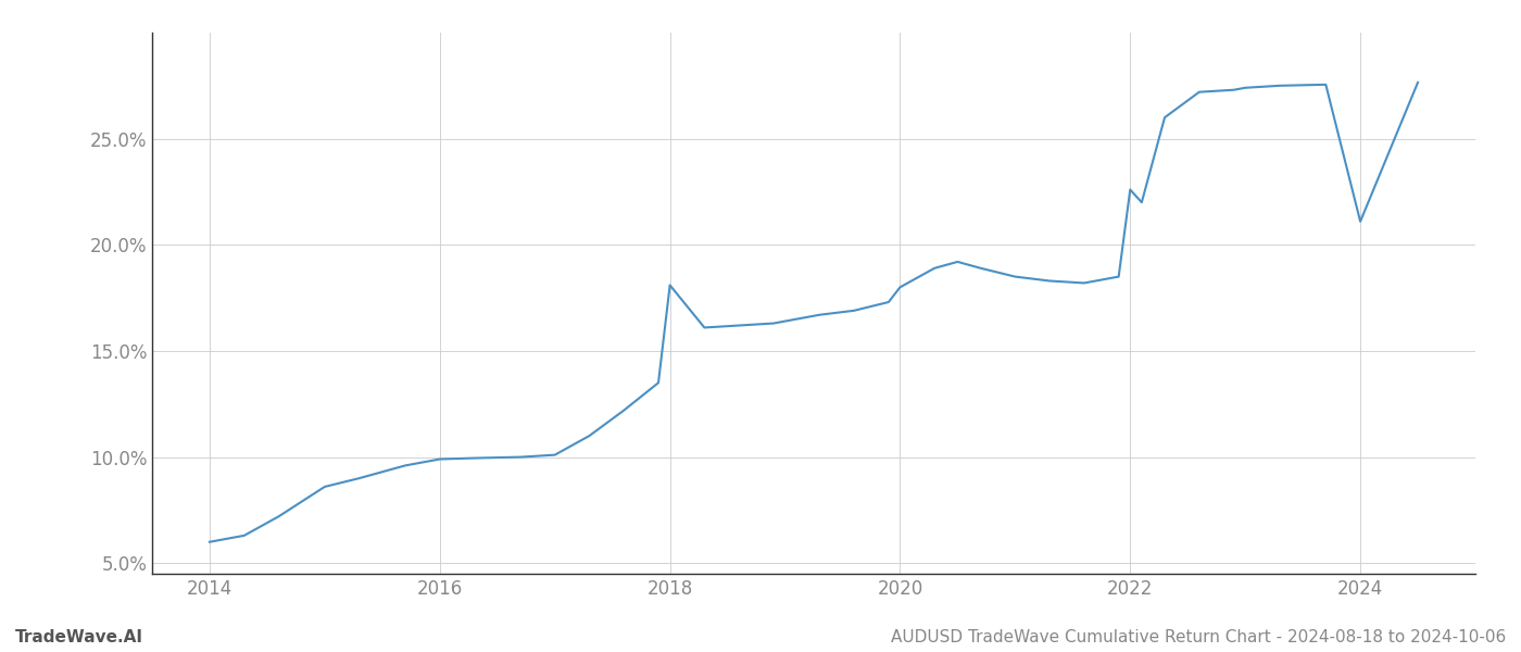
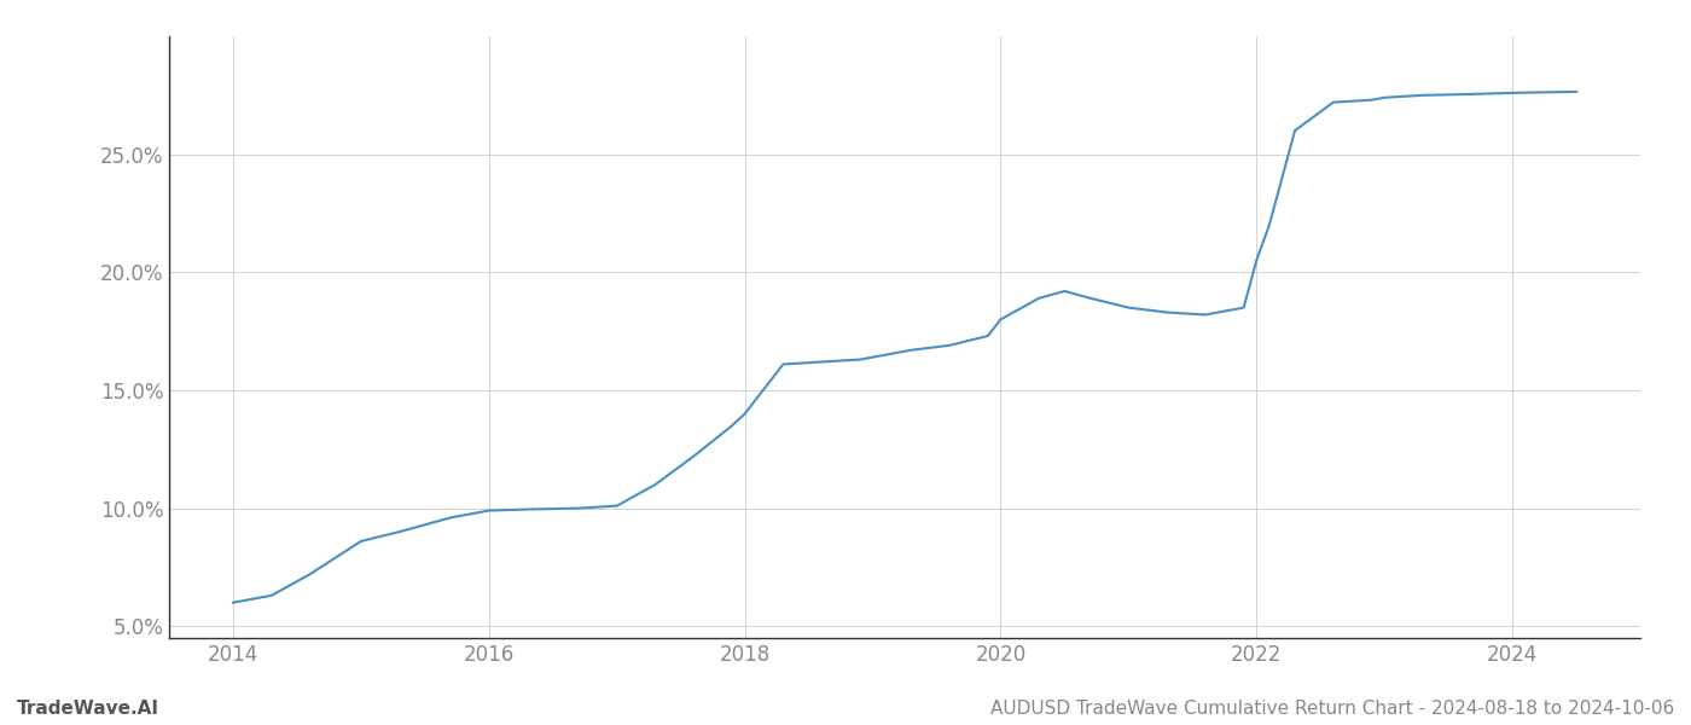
2018: 18.1% -> 14.0%
2022: 22.6% -> 20.5%
2024: 21.1% -> 27.6%
